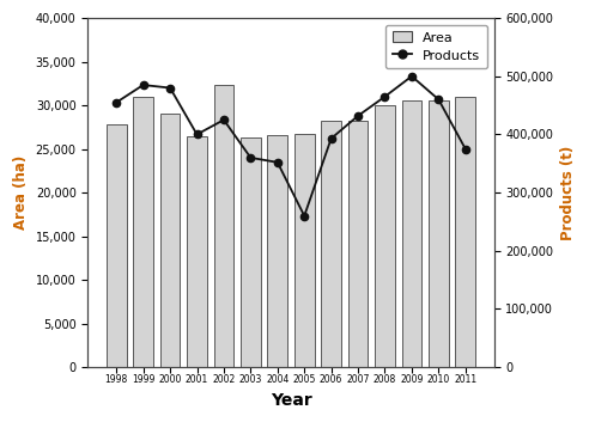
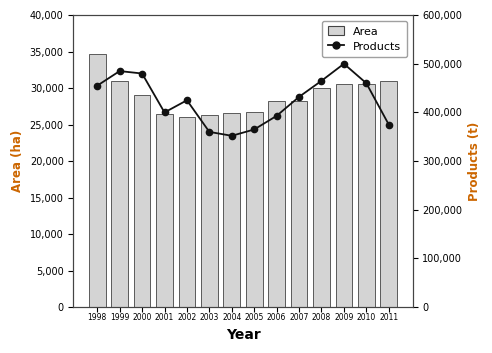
Area/1998: 27,800 -> 34,700
Area/2002: 32,400 -> 26,000
Products/2005: 260,000 -> 365,000
